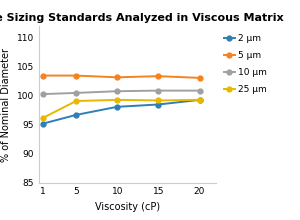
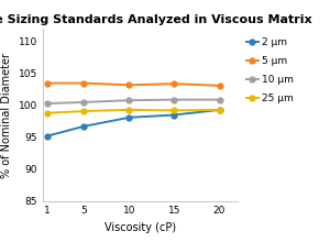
25 μm/1: 96.2 -> 98.8
